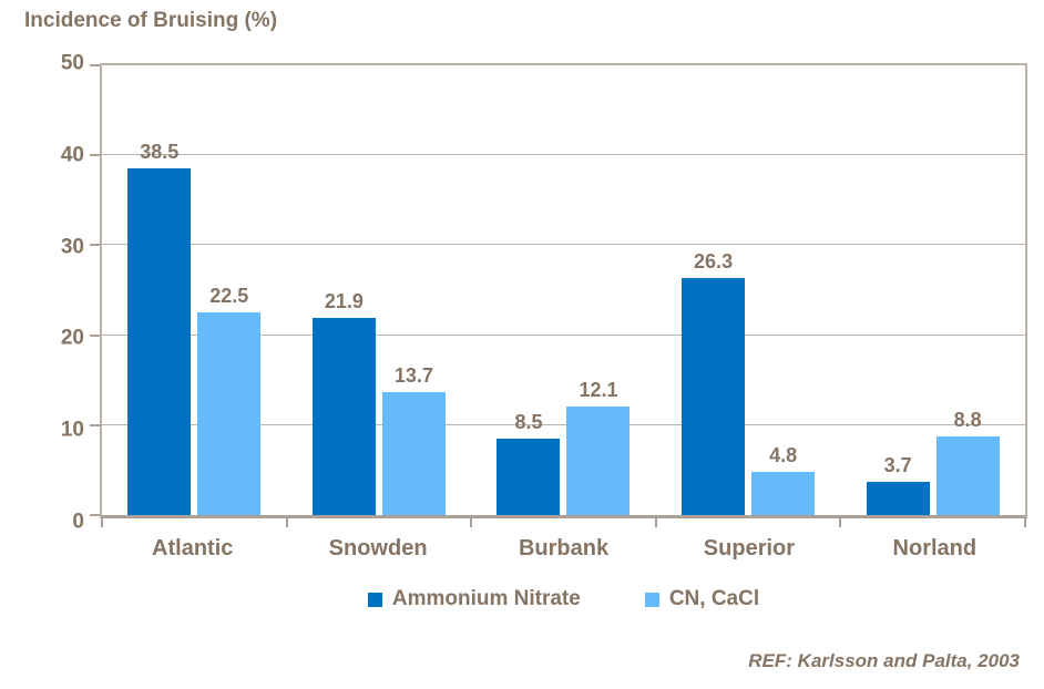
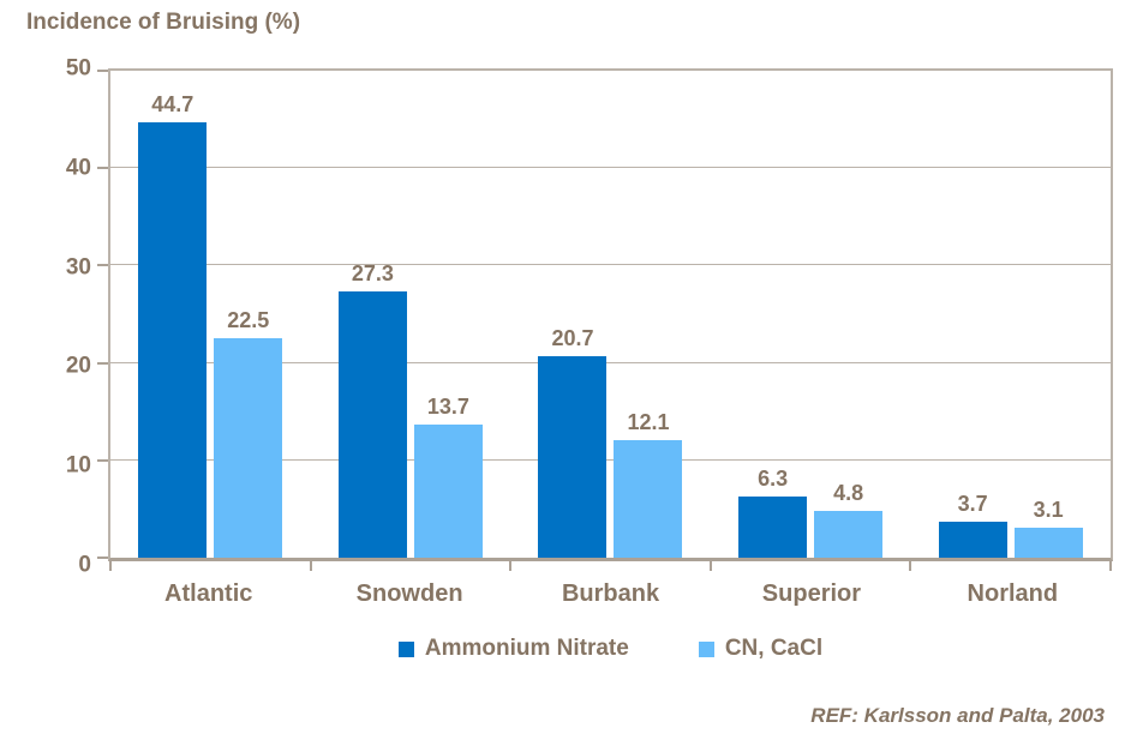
Ammonium Nitrate/Atlantic: 38.5 -> 44.7
Ammonium Nitrate/Snowden: 21.9 -> 27.3
Ammonium Nitrate/Burbank: 8.5 -> 20.7
Ammonium Nitrate/Superior: 26.3 -> 6.3
CN, CaCl/Norland: 8.8 -> 3.1
